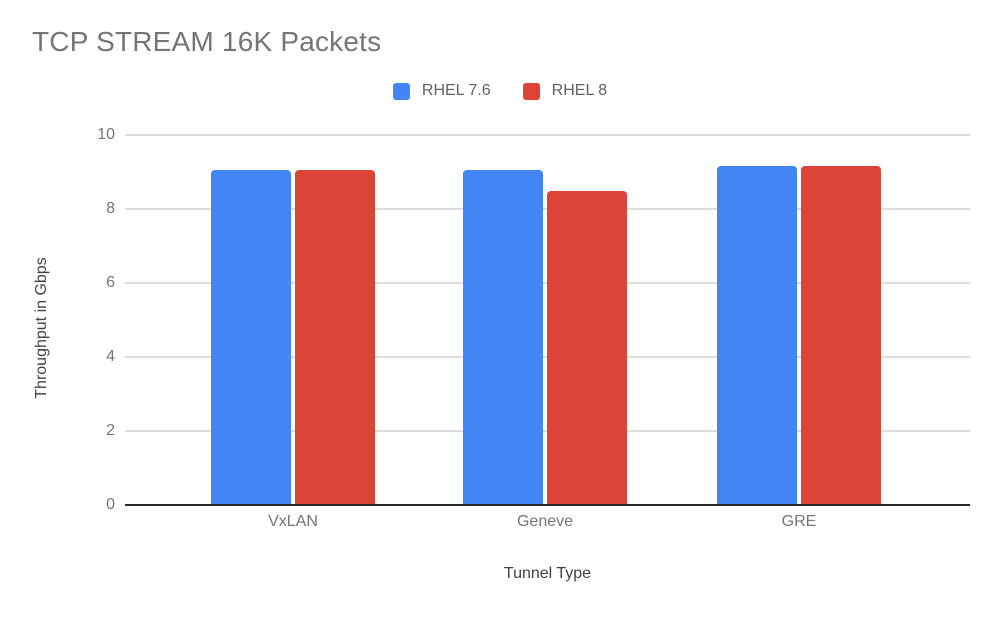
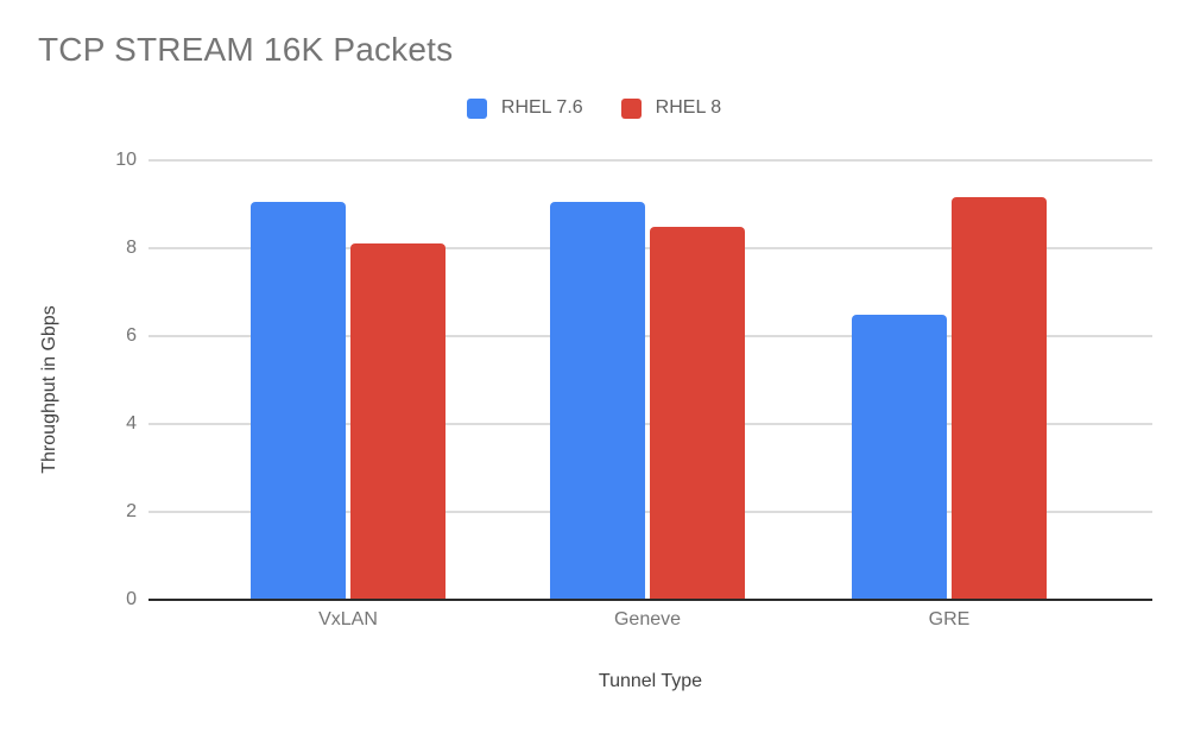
RHEL 8/VxLAN: 9.1 -> 8.1
RHEL 7.6/GRE: 9.2 -> 6.5
